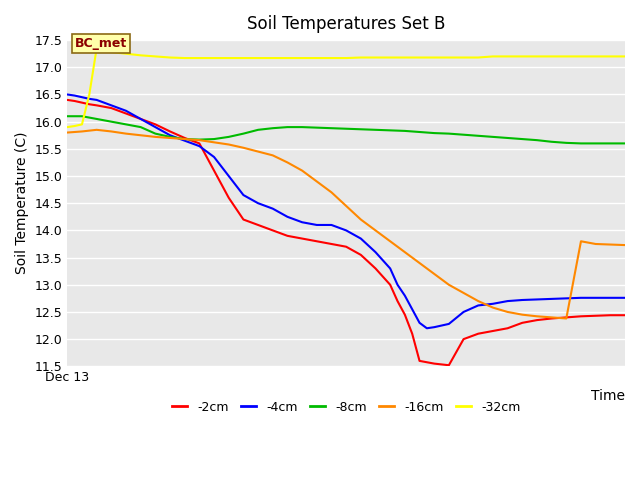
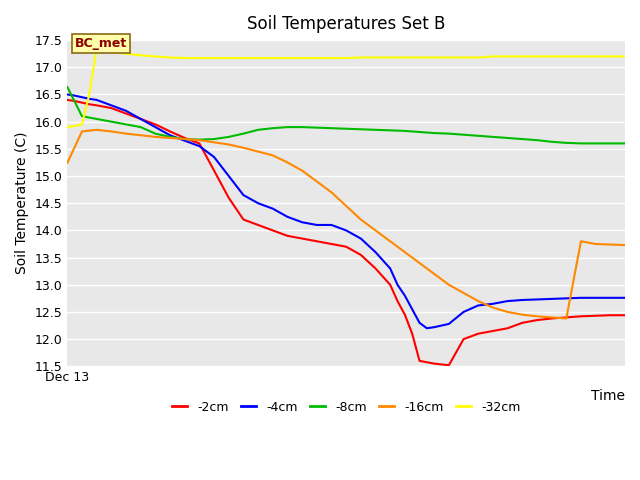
-8cm/Dec 13: 16.10 -> 16.64
-16cm/Dec 13: 15.80 -> 15.24
